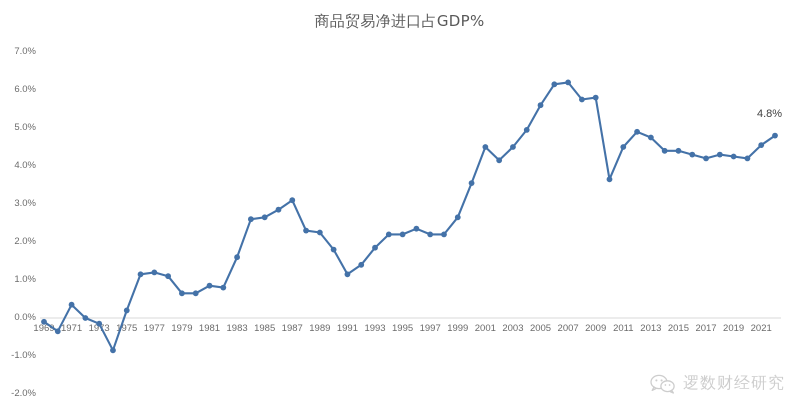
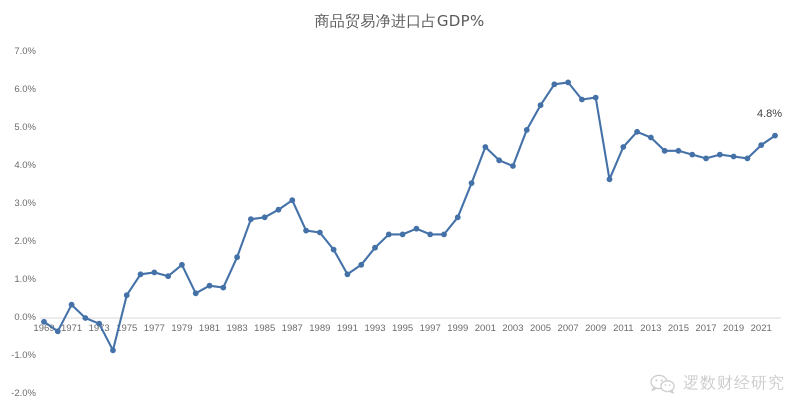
1975: 0.2% -> 0.6%
1979: 0.7% -> 1.4%
2003: 4.5% -> 4.0%
